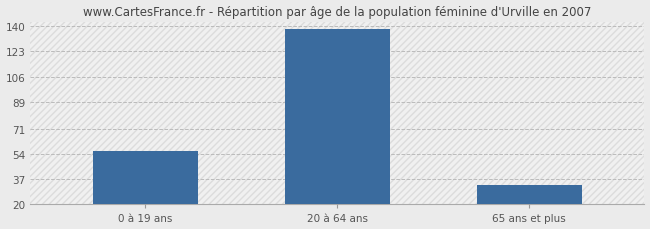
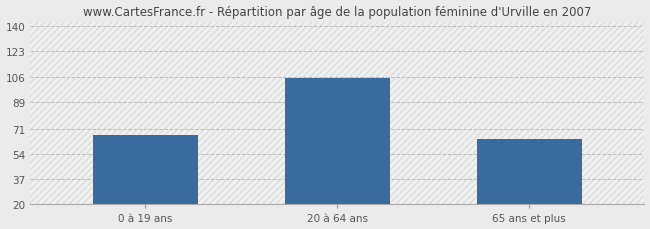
0 à 19 ans: 56 -> 67
20 à 64 ans: 138 -> 105
65 ans et plus: 33 -> 64
